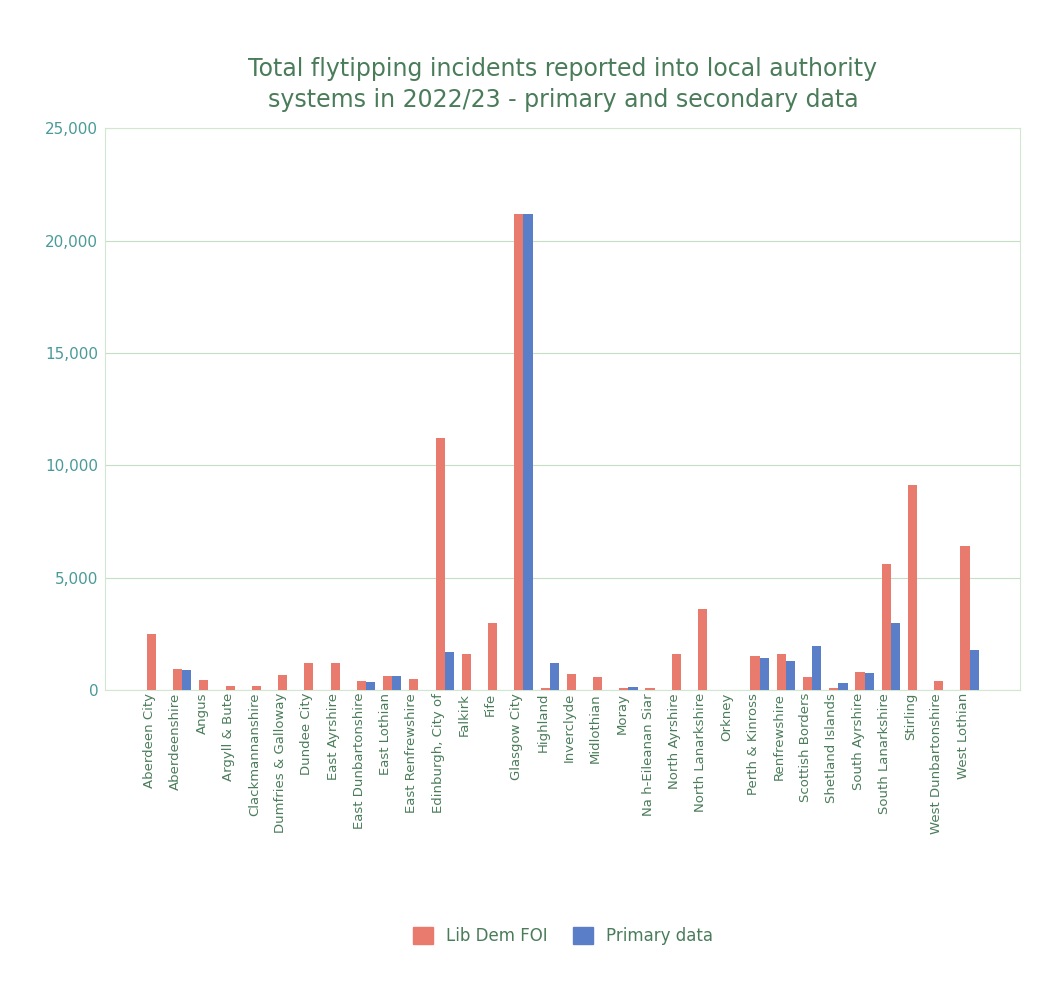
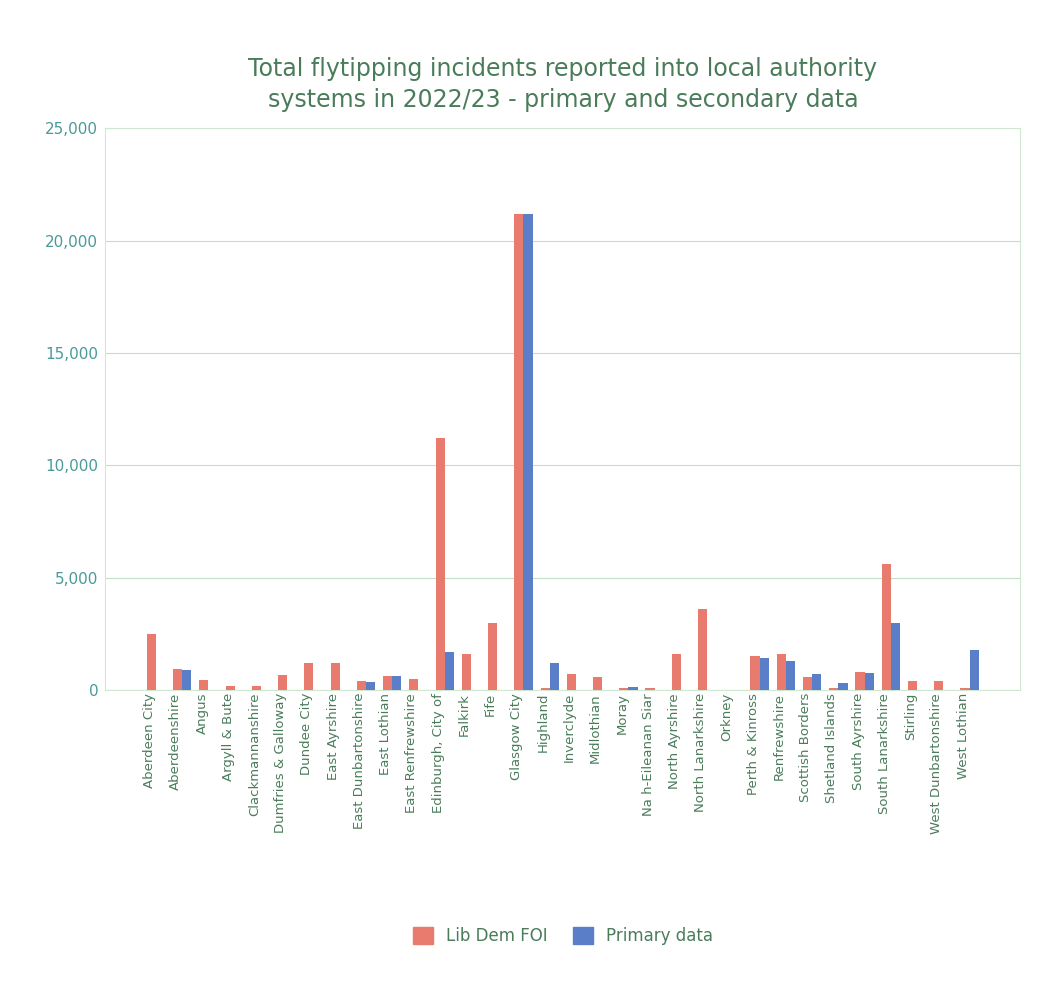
Primary data/Scottish Borders: 1,950 -> 700
Lib Dem FOI/Stirling: 9,150 -> 400
Lib Dem FOI/West Lothian: 6,400 -> 100
